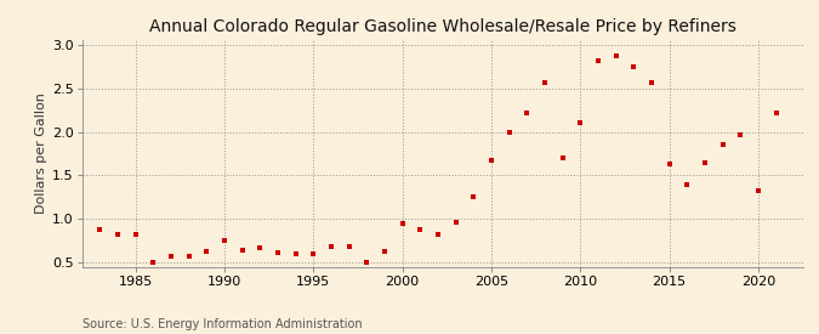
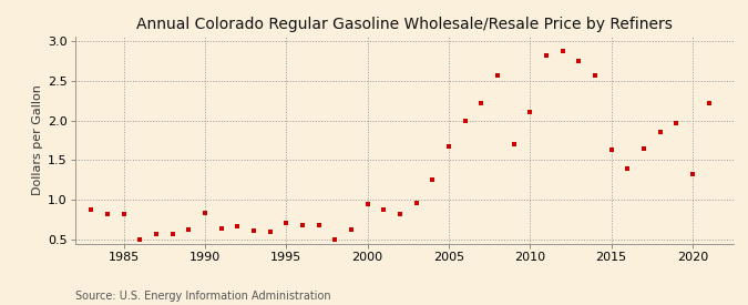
1990: 0.75 -> 0.84
1995: 0.60 -> 0.72
